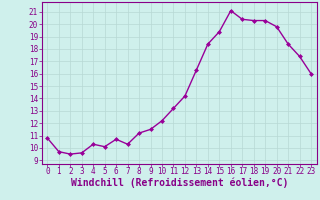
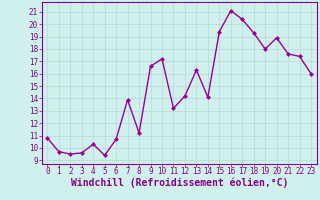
5: 10.1 -> 9.4
7: 10.3 -> 13.9
9: 11.5 -> 16.6
10: 12.2 -> 17.2
14: 18.4 -> 14.1
18: 20.3 -> 19.3
19: 20.3 -> 18.0
20: 19.8 -> 18.9
21: 18.4 -> 17.6
